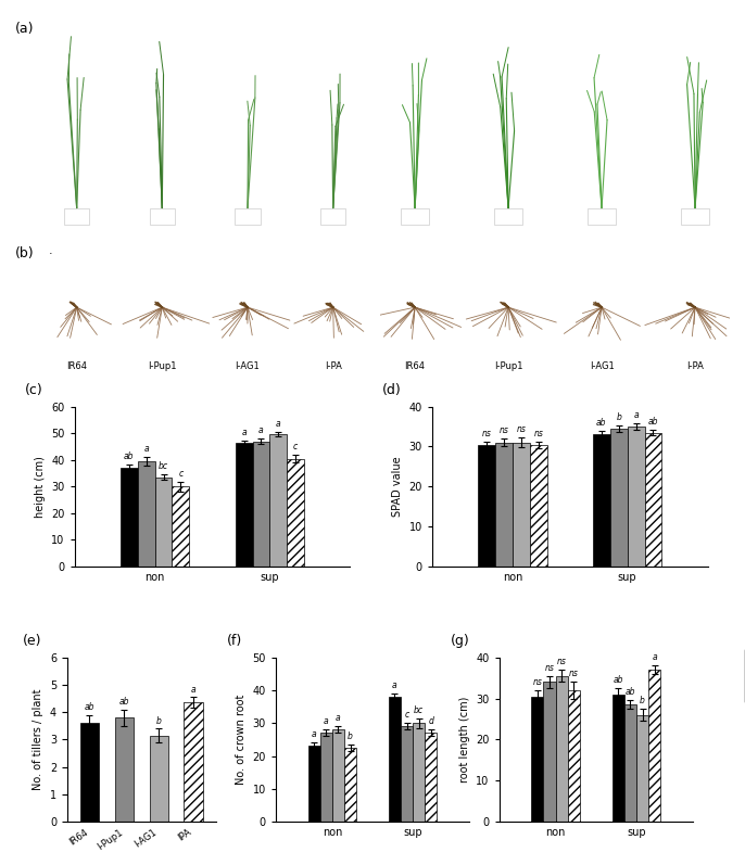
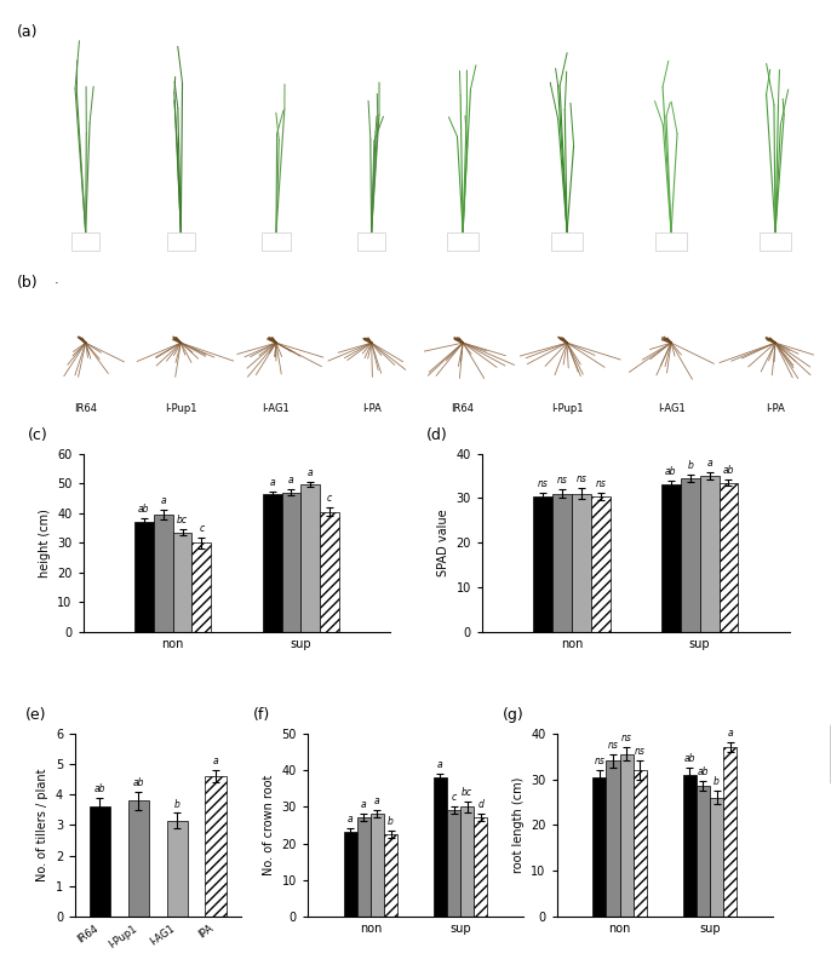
IPA: 4.35 -> 4.60
